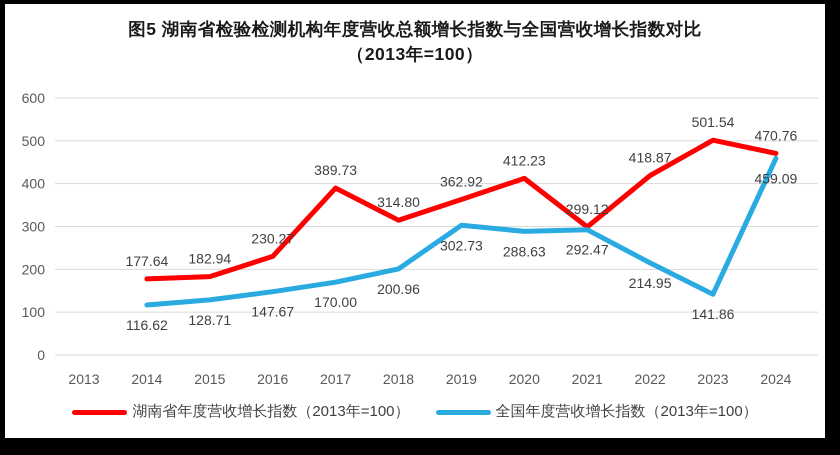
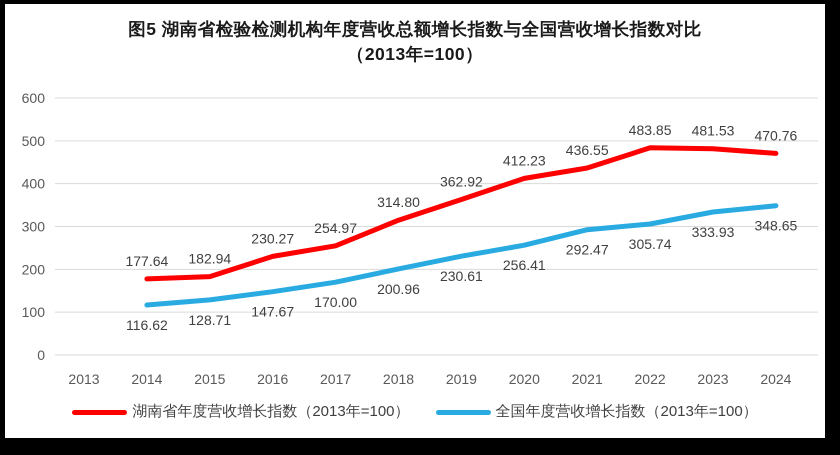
湖南省年度营收增长指数（2013年=100）/2017: 389.73 -> 254.97
全国年度营收增长指数（2013年=100）/2019: 302.73 -> 230.61
全国年度营收增长指数（2013年=100）/2020: 288.63 -> 256.41
湖南省年度营收增长指数（2013年=100）/2021: 299.12 -> 436.55
湖南省年度营收增长指数（2013年=100）/2022: 418.87 -> 483.85
全国年度营收增长指数（2013年=100）/2022: 214.95 -> 305.74
湖南省年度营收增长指数（2013年=100）/2023: 501.54 -> 481.53
全国年度营收增长指数（2013年=100）/2023: 141.86 -> 333.93
全国年度营收增长指数（2013年=100）/2024: 459.09 -> 348.65
